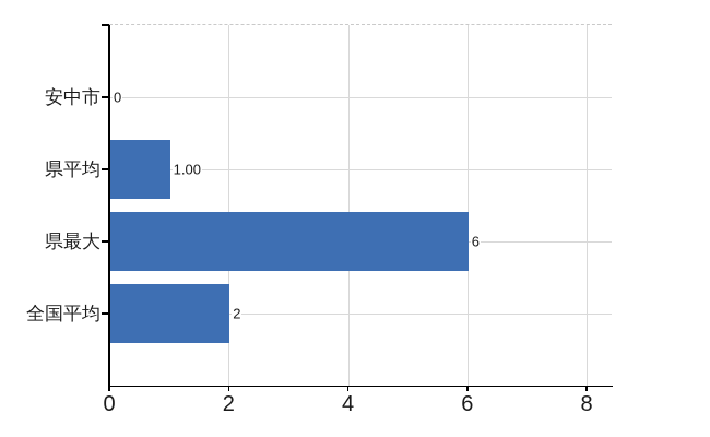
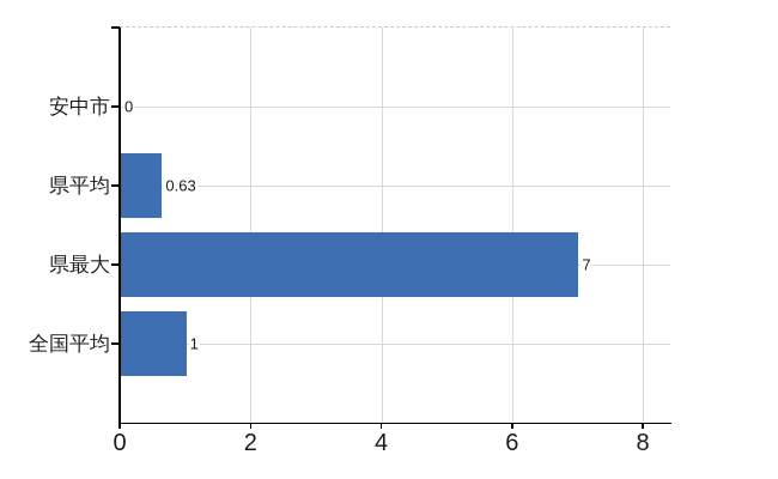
県平均: 1.00 -> 0.63
県最大: 6 -> 7
全国平均: 2 -> 1
